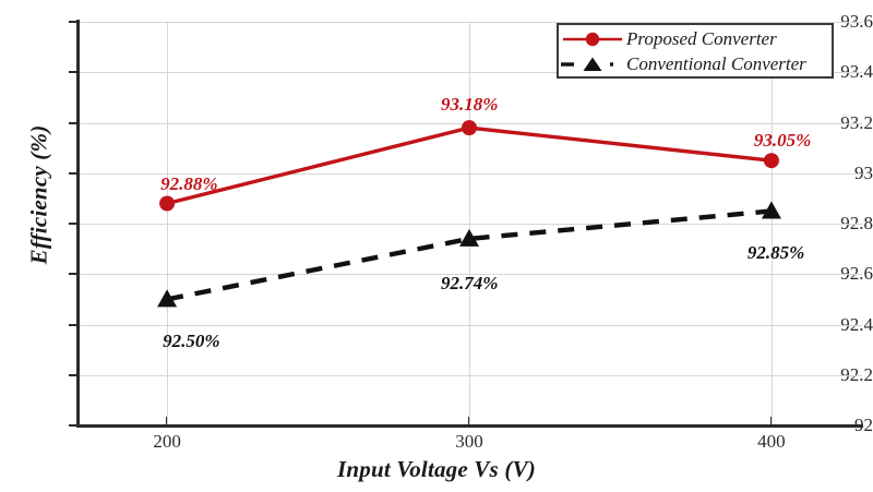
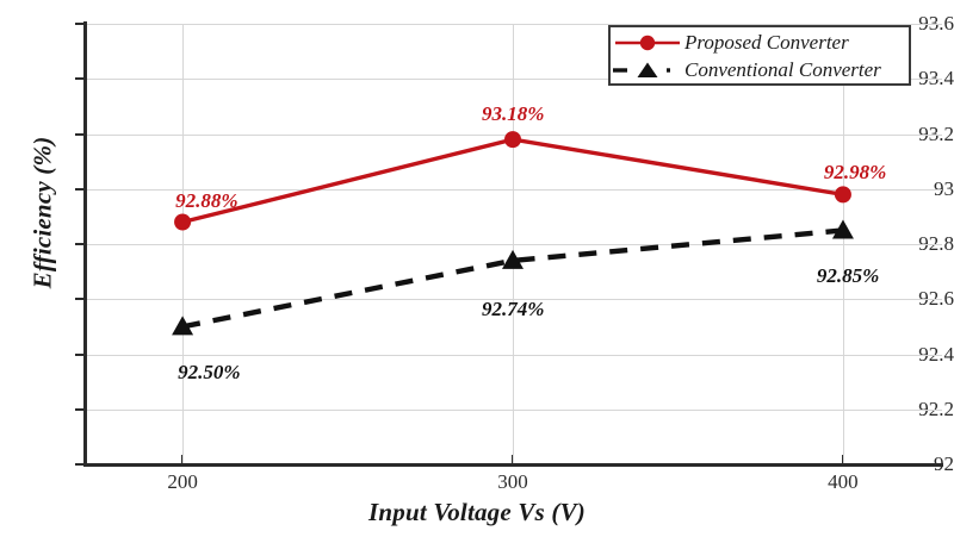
Proposed Converter/400: 93.05% -> 92.98%
